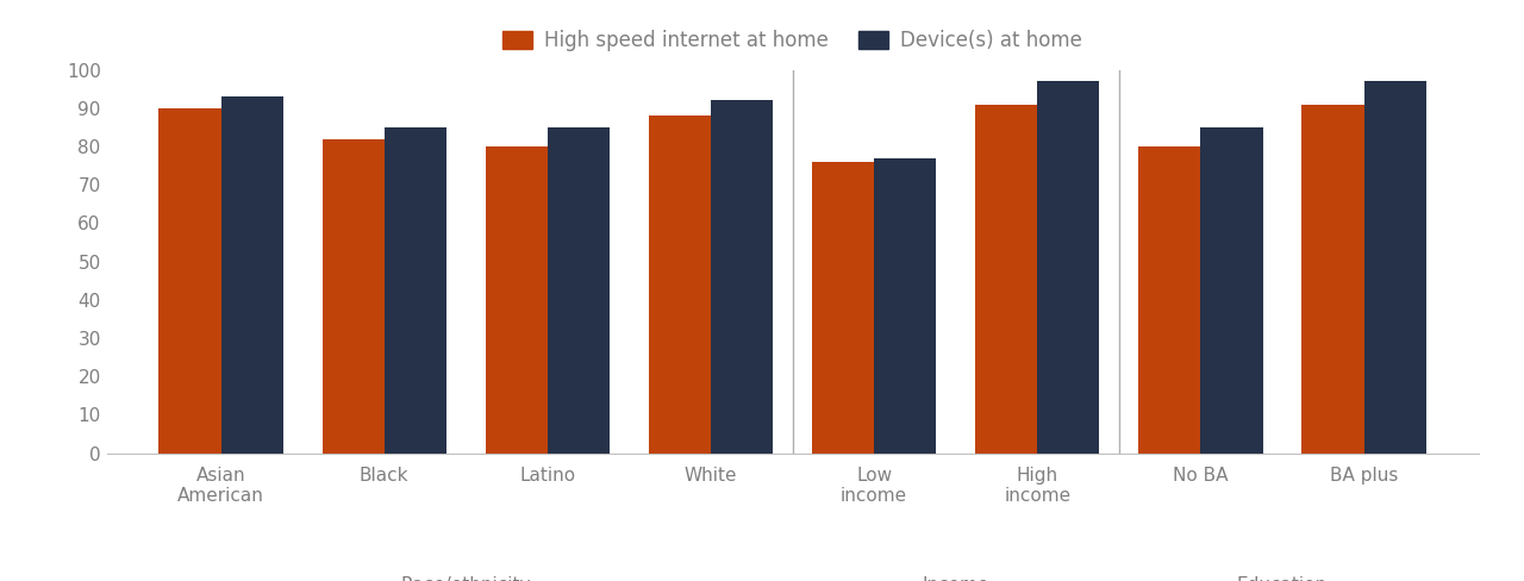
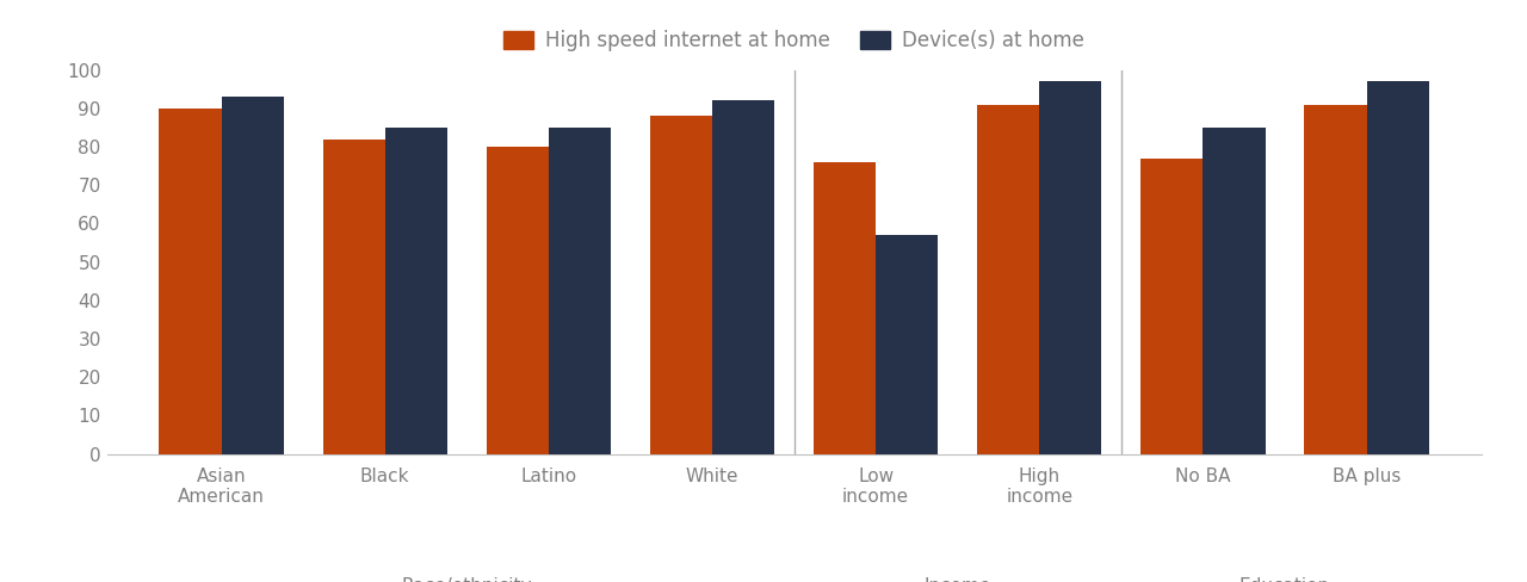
Device(s) at home/Low income: 77 -> 57
High speed internet at home/No BA: 80 -> 77
